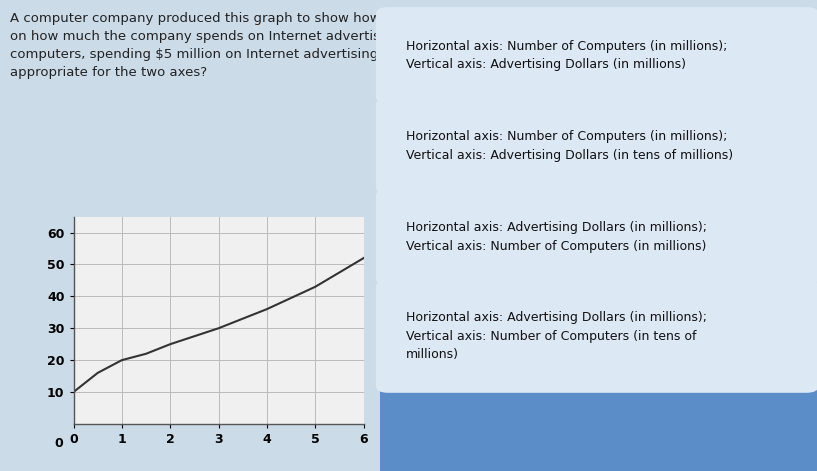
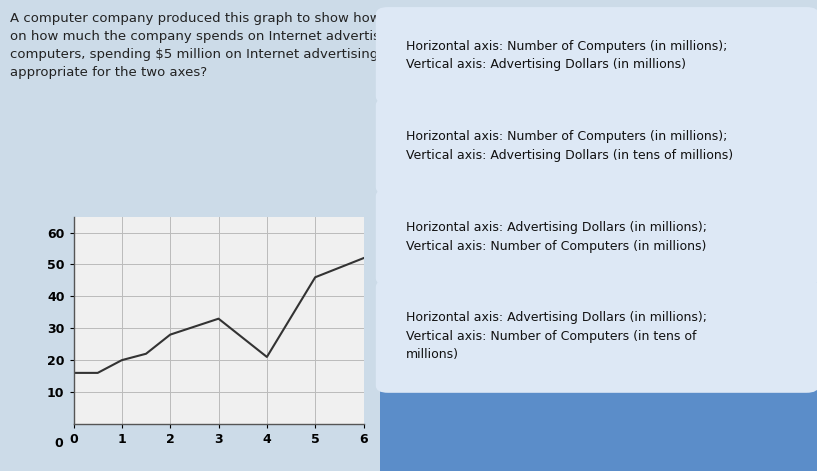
0: 10 -> 16
2: 25 -> 28
3: 30 -> 33
4: 36 -> 21
5: 43 -> 46
